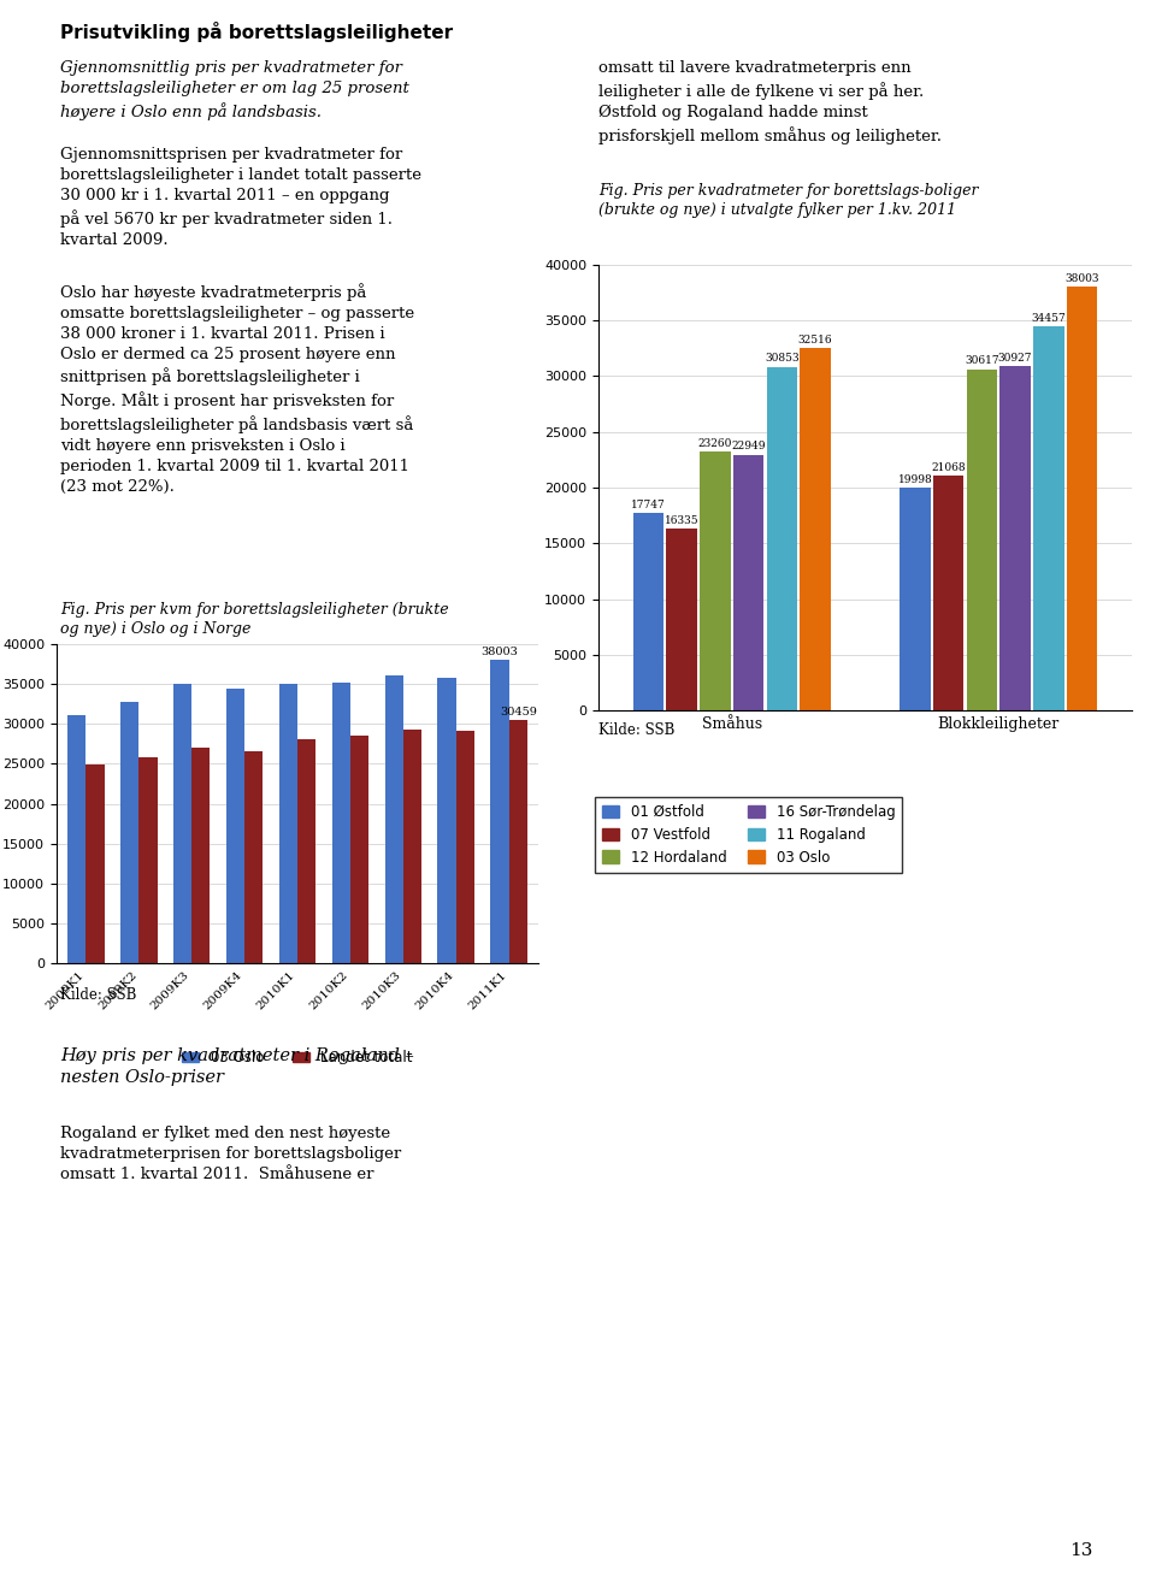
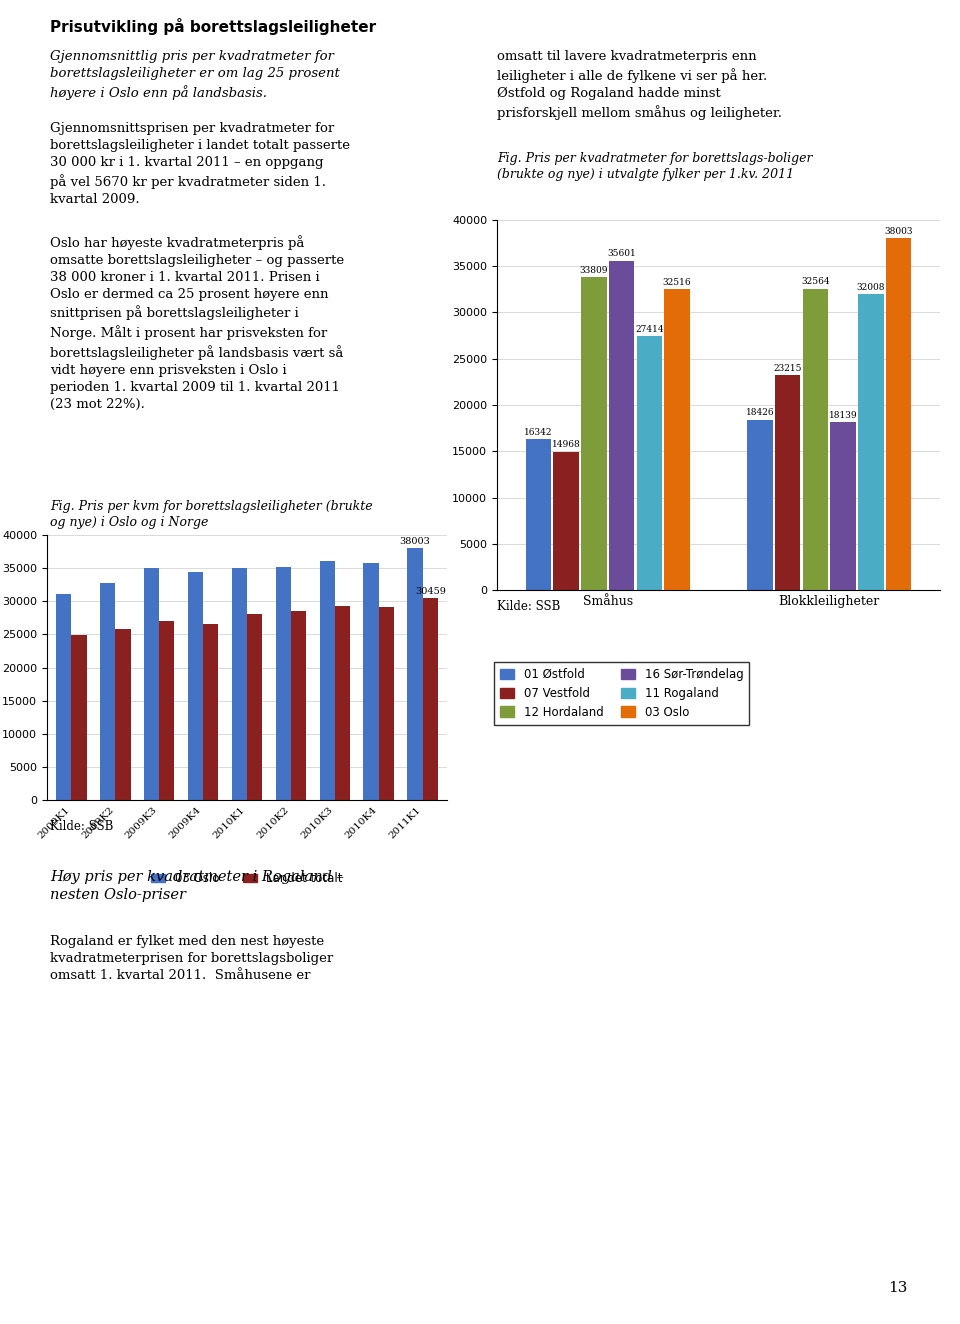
01 Østfold/Småhus: 17747 -> 16342
07 Vestfold/Småhus: 16335 -> 14968
12 Hordaland/Småhus: 23260 -> 33809
16 Sør-Trøndelag/Småhus: 22949 -> 35601
11 Rogaland/Småhus: 30853 -> 27414
01 Østfold/Blokkleiligheter: 19998 -> 18426
07 Vestfold/Blokkleiligheter: 21068 -> 23215
12 Hordaland/Blokkleiligheter: 30617 -> 32564
16 Sør-Trøndelag/Blokkleiligheter: 30927 -> 18139
11 Rogaland/Blokkleiligheter: 34457 -> 32008
